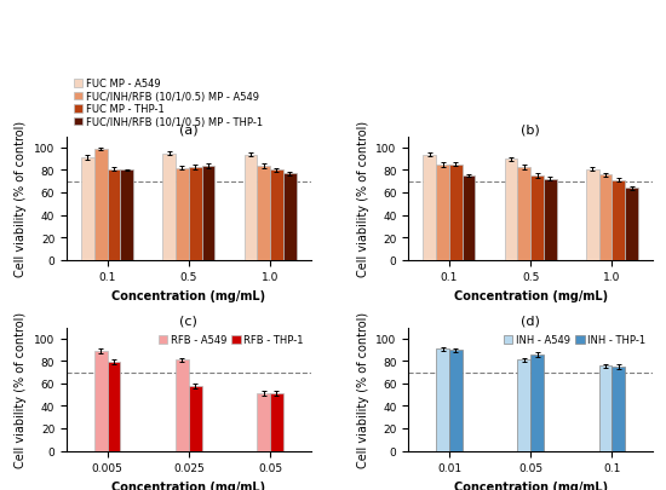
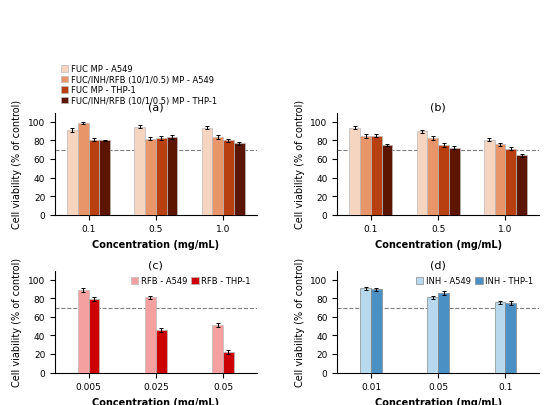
(c)/RFB - THP-1/0.025: 58 -> 46
(c)/RFB - THP-1/0.05: 51 -> 22
